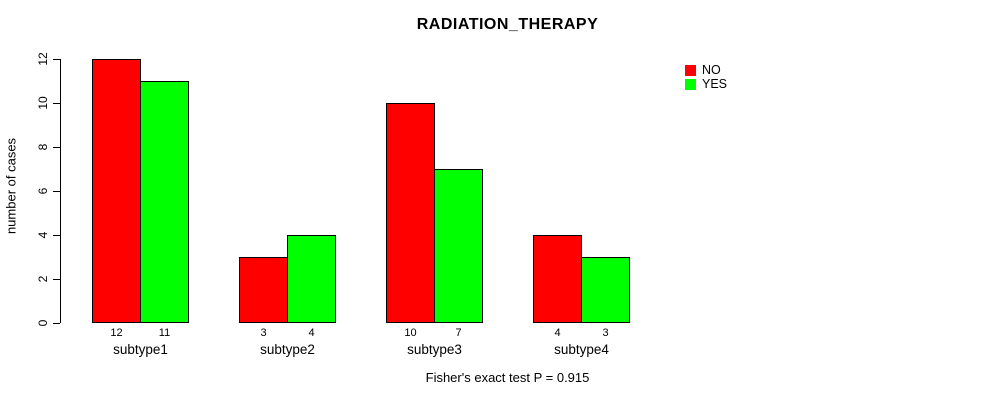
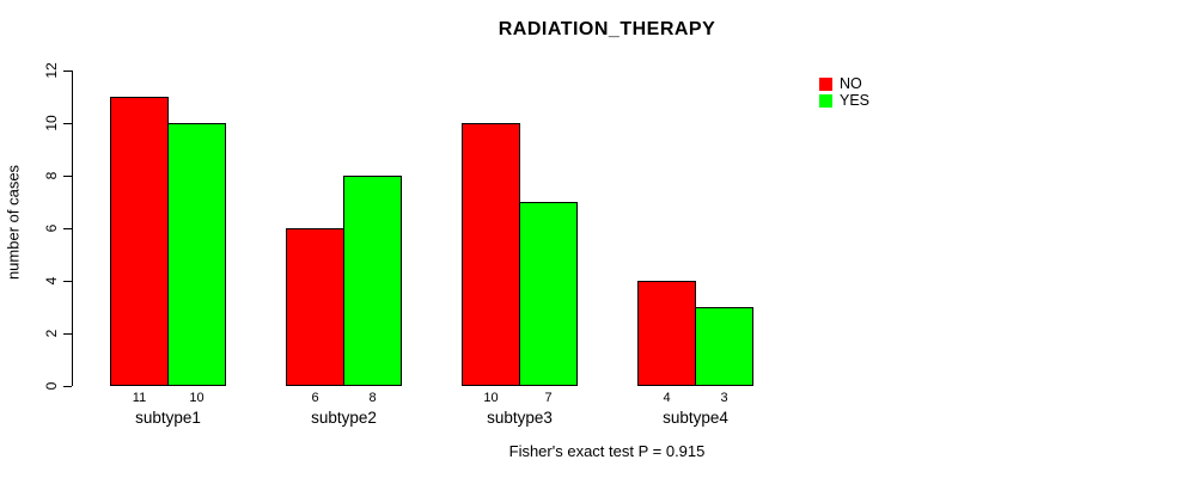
NO/subtype1: 12 -> 11
YES/subtype1: 11 -> 10
NO/subtype2: 3 -> 6
YES/subtype2: 4 -> 8
